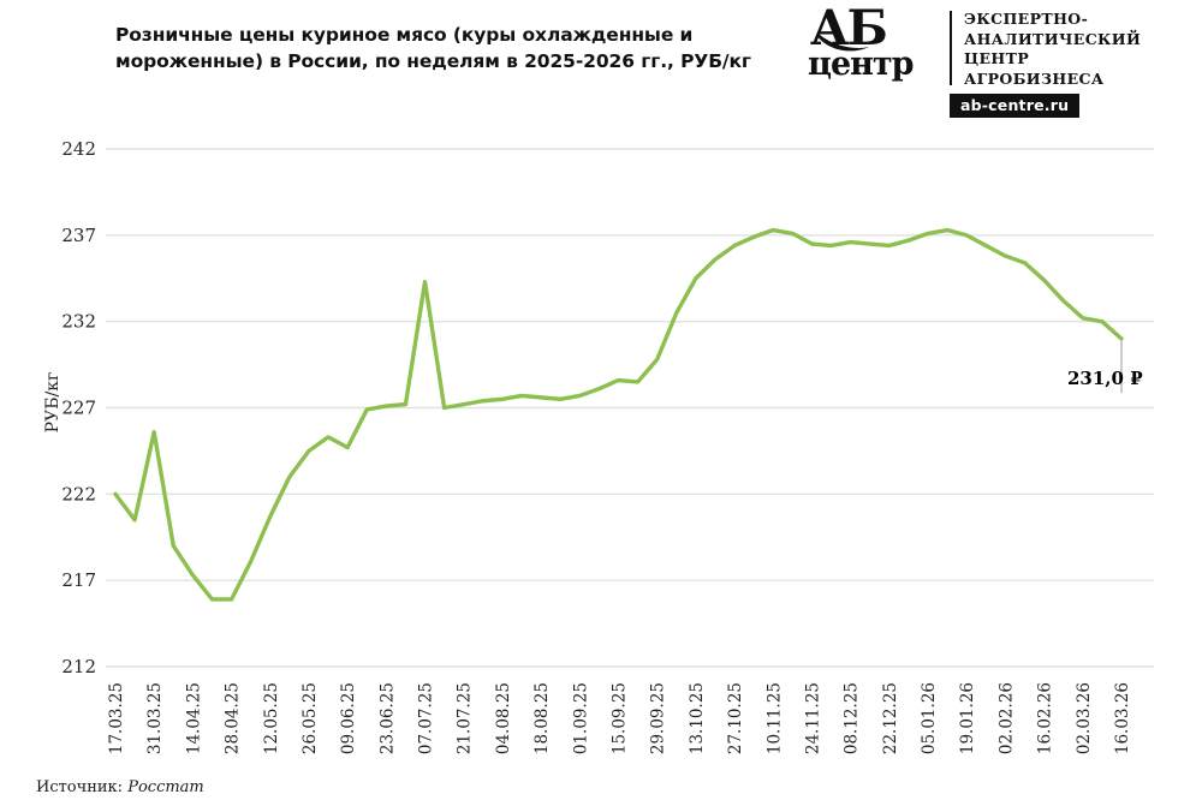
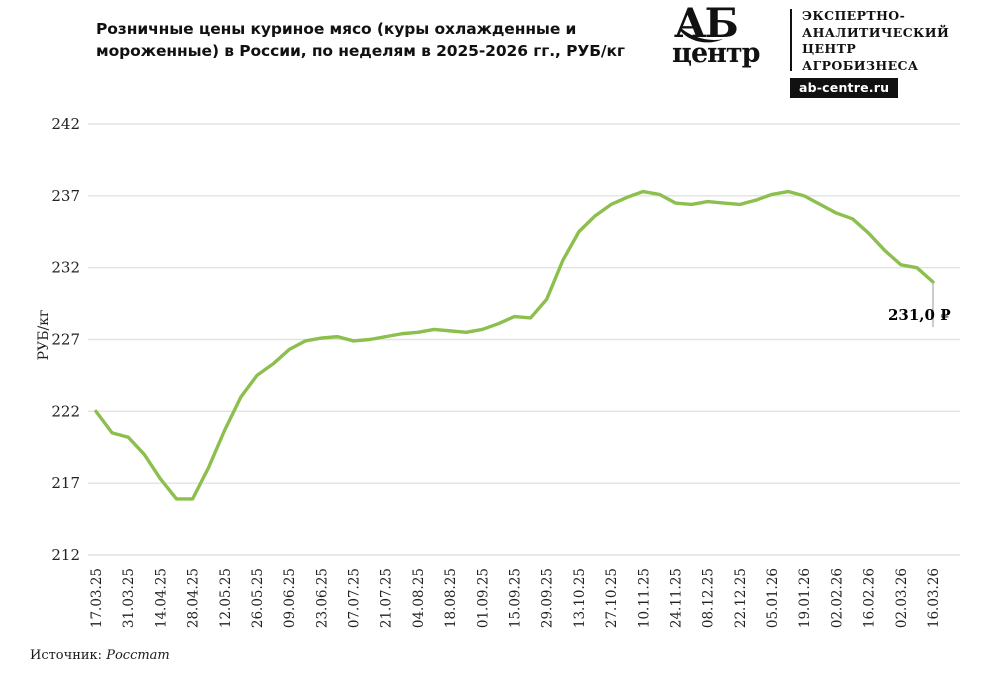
31.03.25: 225.6 -> 220.2
09.06.25: 224.7 -> 226.3
07.07.25: 234.3 -> 226.9
